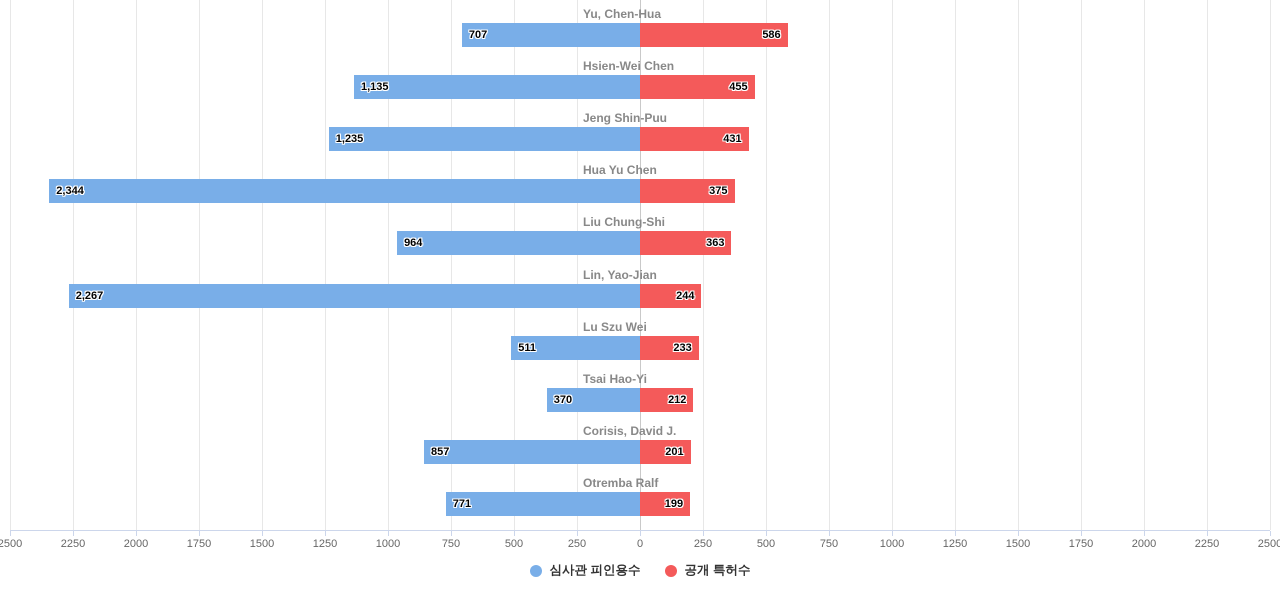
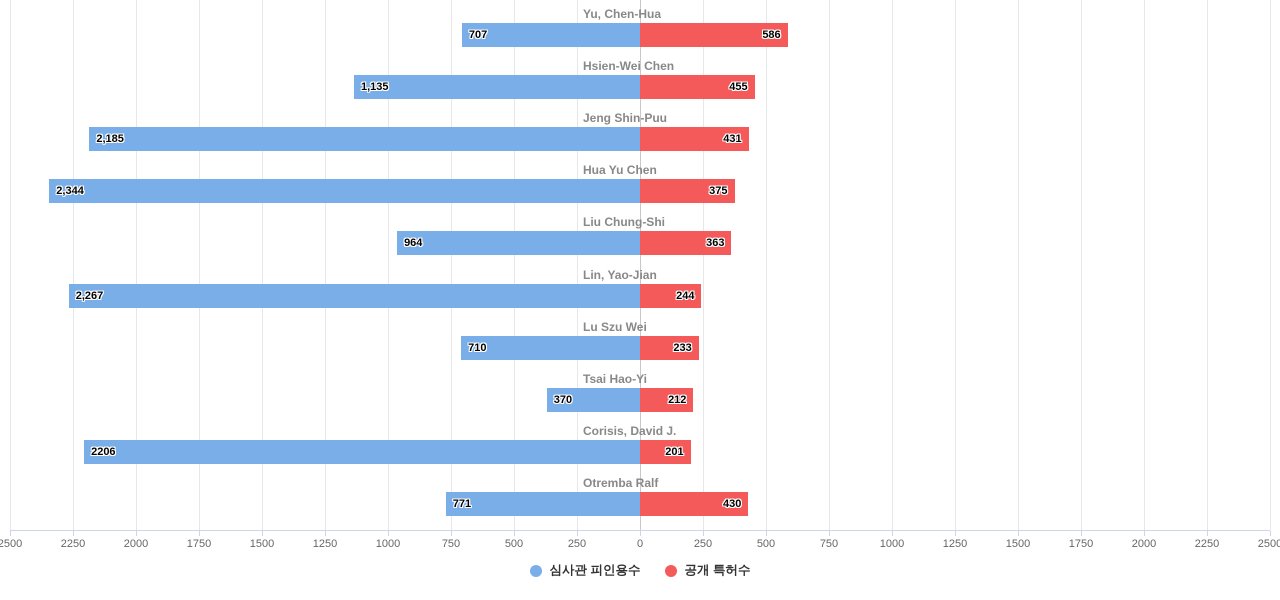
심사관 피인용수/Jeng Shin-Puu: 1,235 -> 2,185
심사관 피인용수/Lu Szu Wei: 511 -> 710
심사관 피인용수/Corisis, David J.: 857 -> 2206
공개 특허수/Otremba Ralf: 199 -> 430
